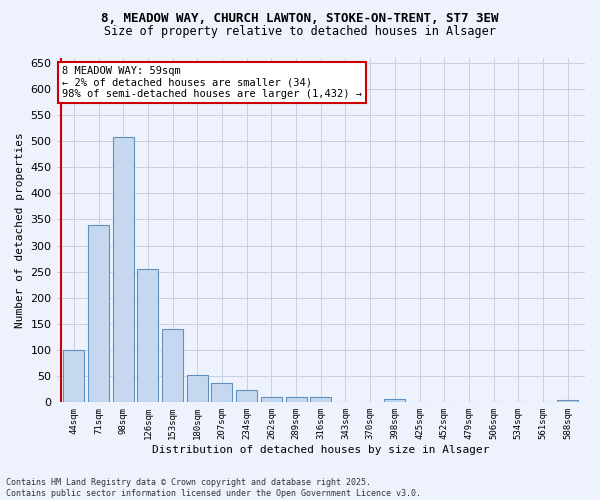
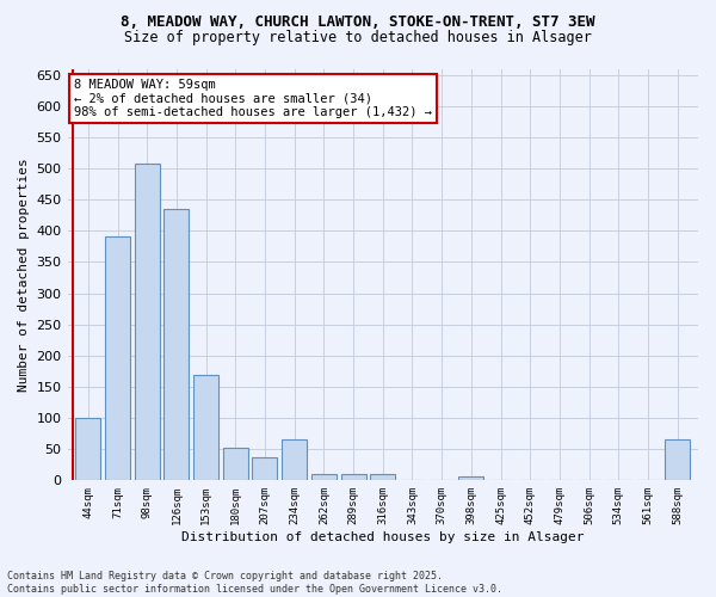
71sqm: 340 -> 392
126sqm: 255 -> 436
153sqm: 140 -> 170
234sqm: 24 -> 66
588sqm: 5 -> 66
